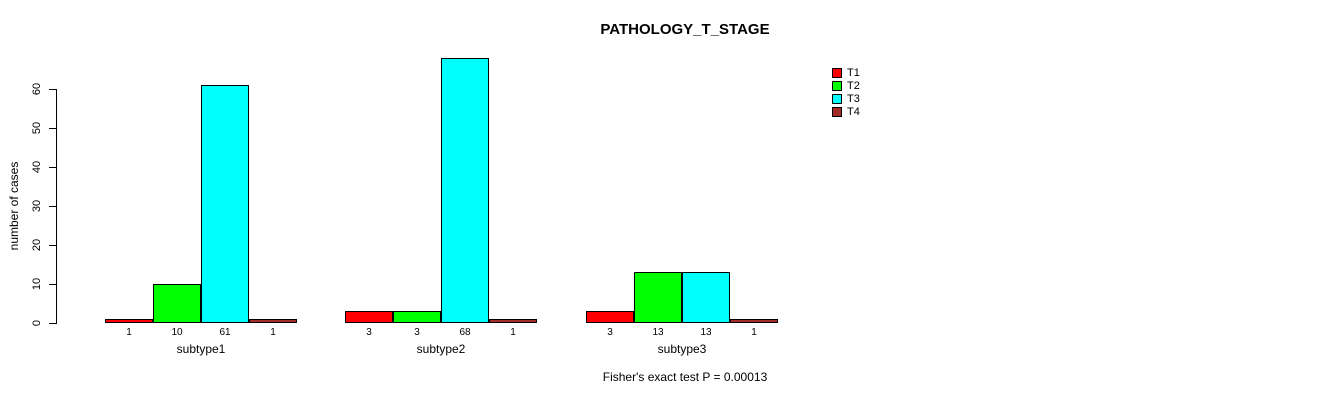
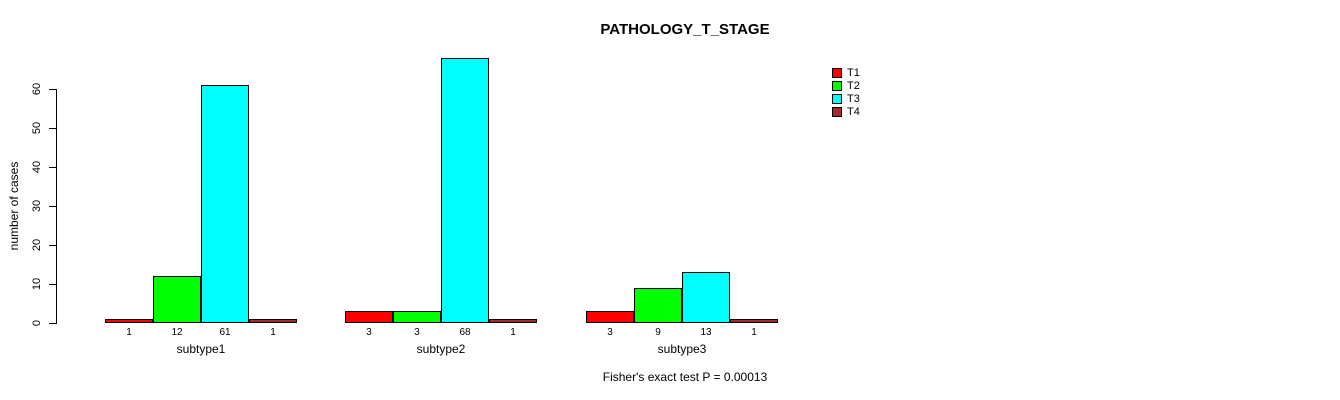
T2/subtype1: 10 -> 12
T2/subtype3: 13 -> 9
